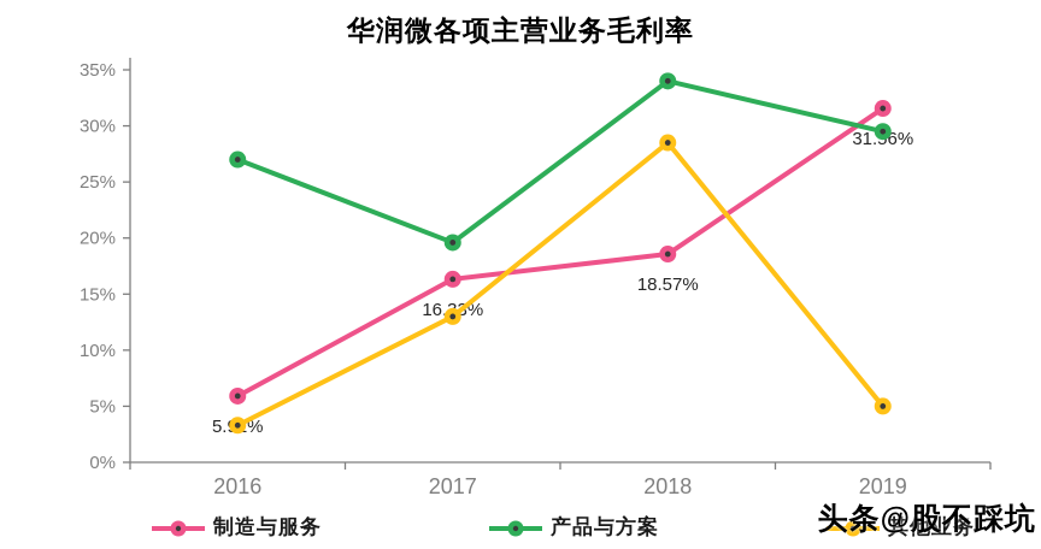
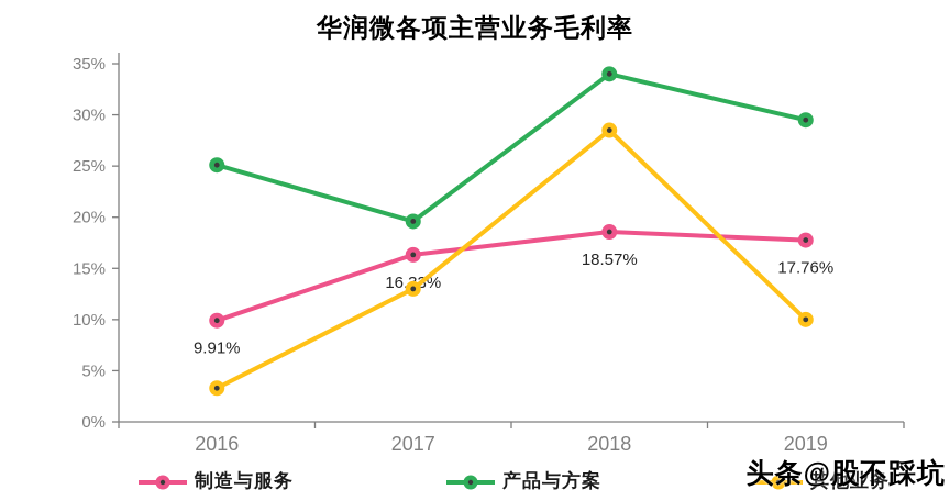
制造与服务/2016: 5.91% -> 9.91%
产品与方案/2016: 27% -> 25%
制造与服务/2019: 31.56% -> 17.76%
其他业务/2019: 5% -> 10%
